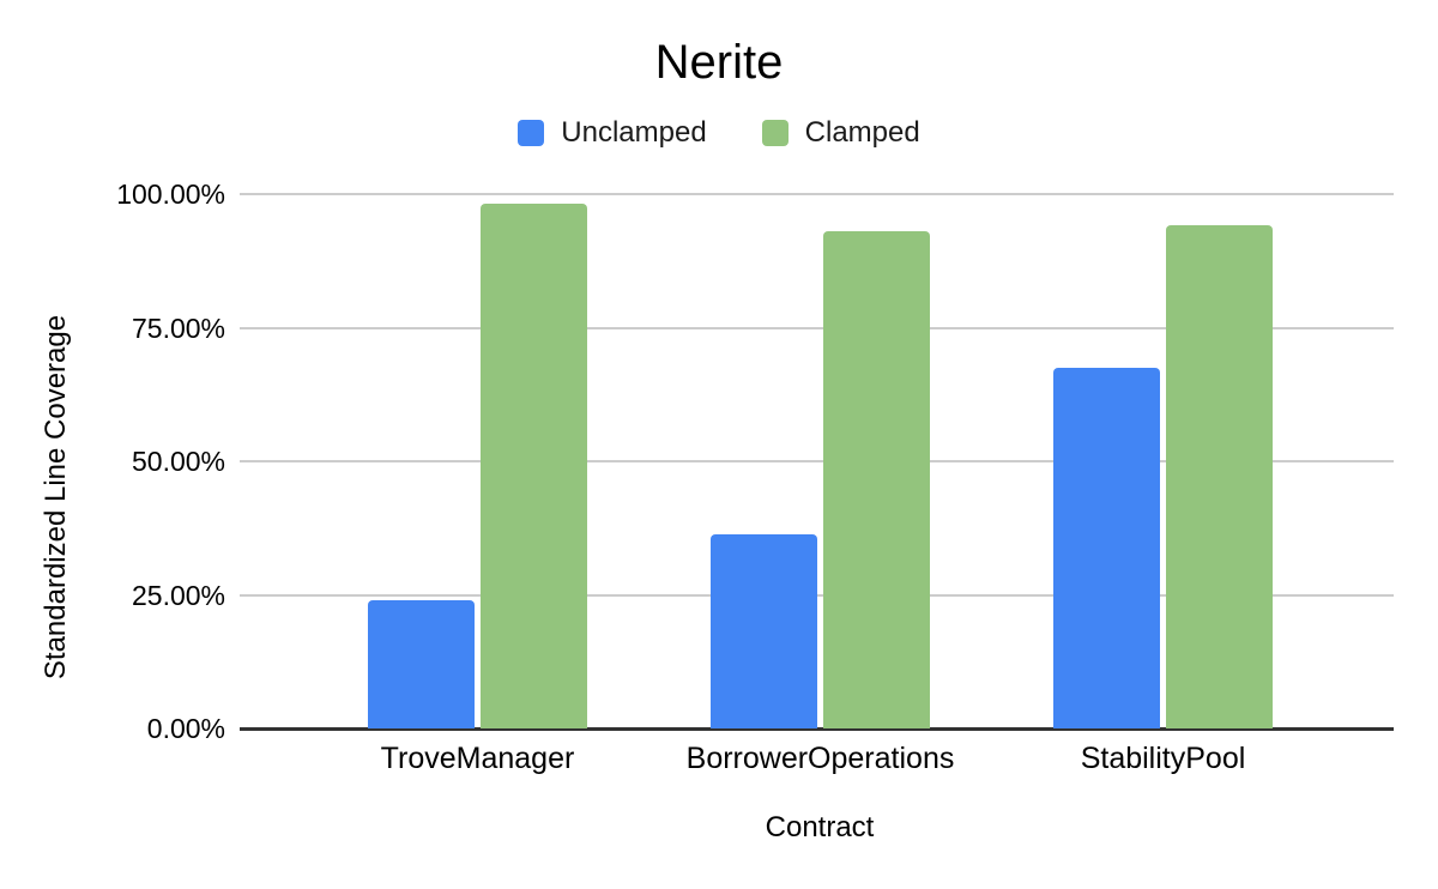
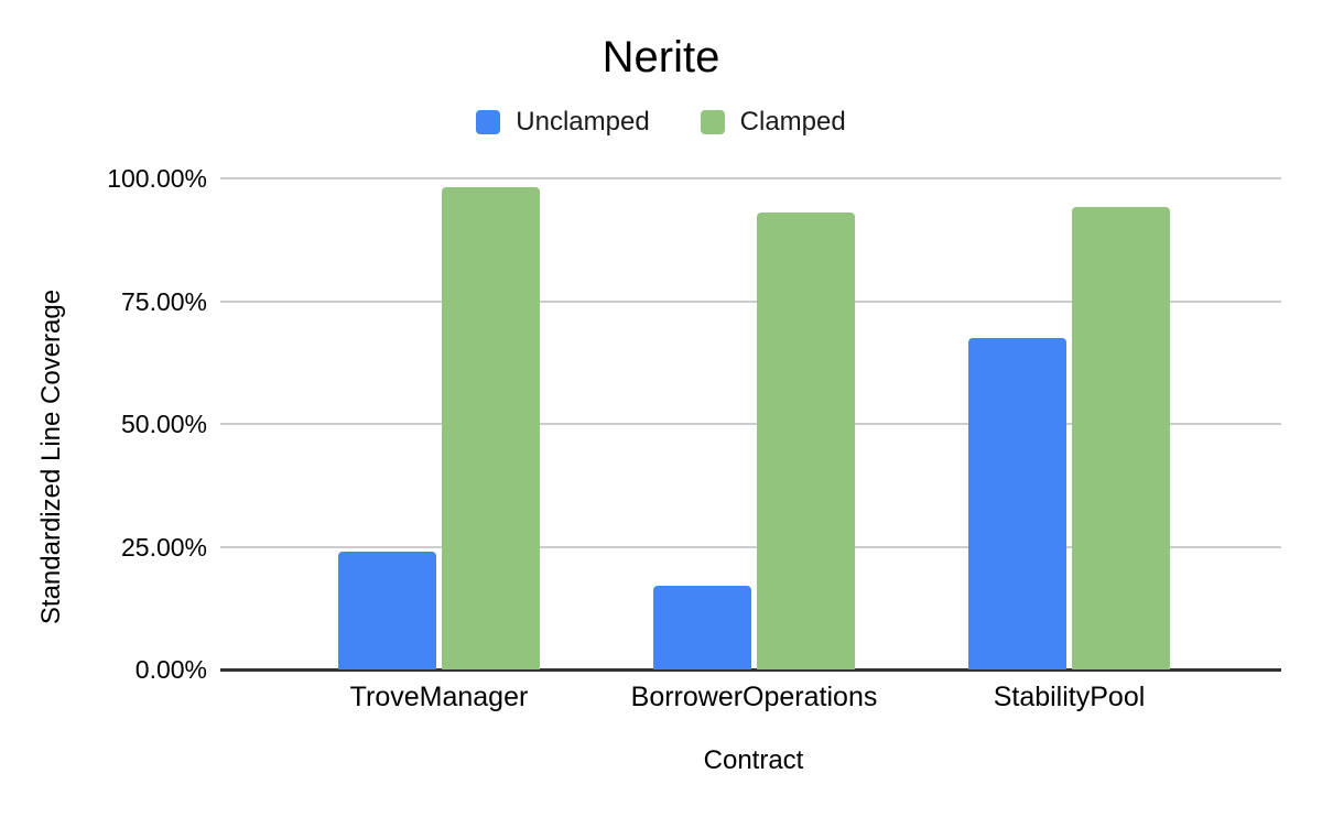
Unclamped/BorrowerOperations: 36% -> 17%
